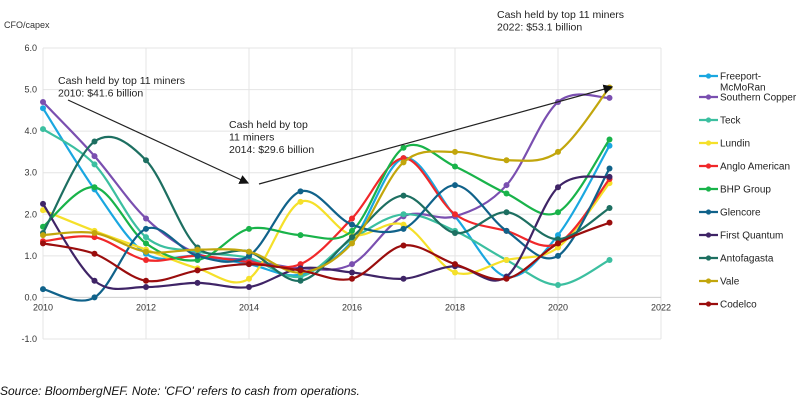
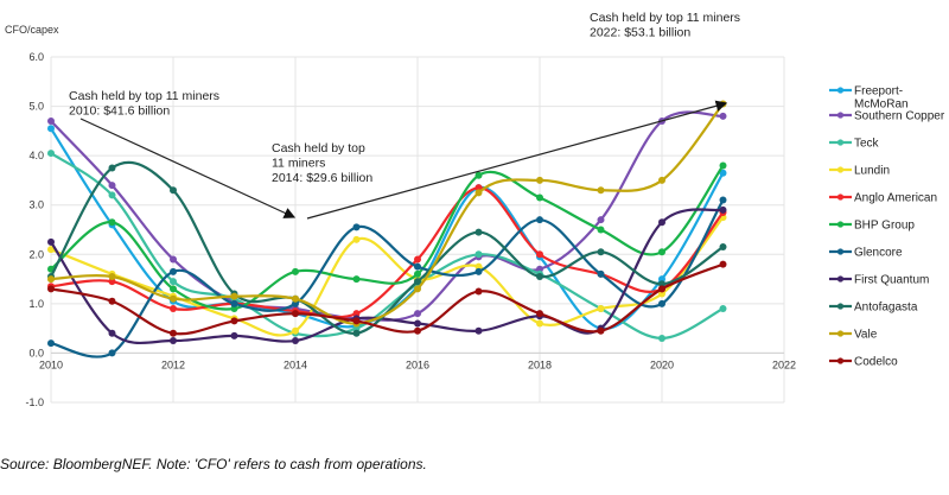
Teck/2014: 0.9 -> 0.4
Southern Copper/2018: 1.9 -> 1.7
